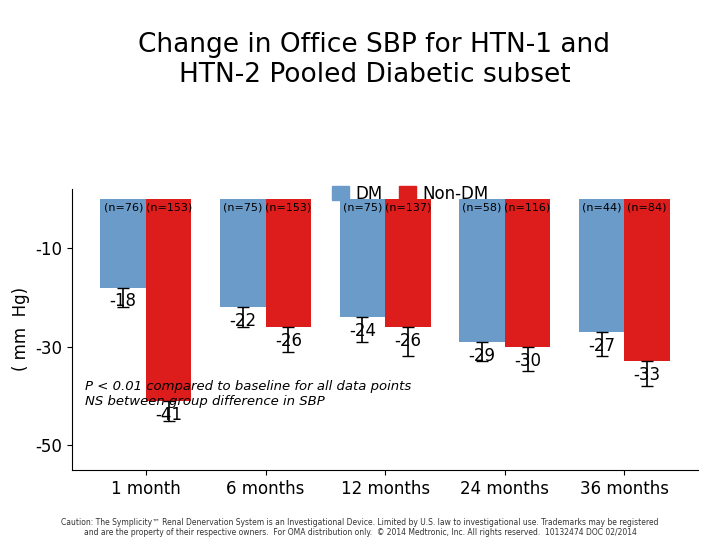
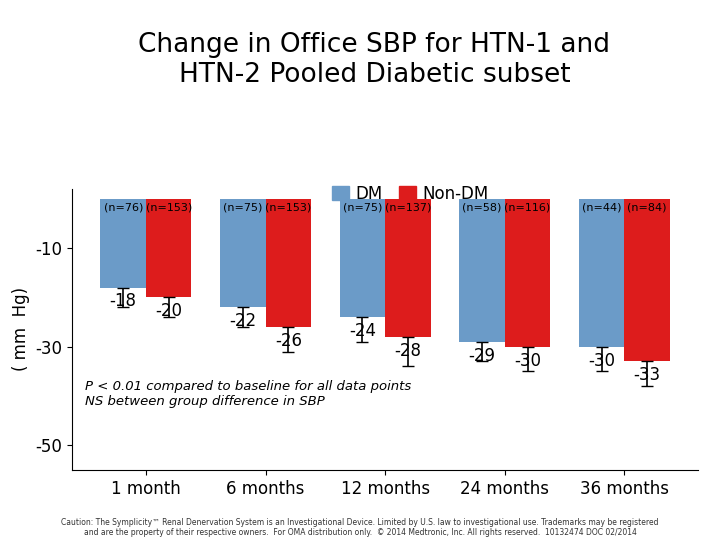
Non-DM/1 month: -41 -> -20
Non-DM/12 months: -26 -> -28
DM/36 months: -27 -> -30
